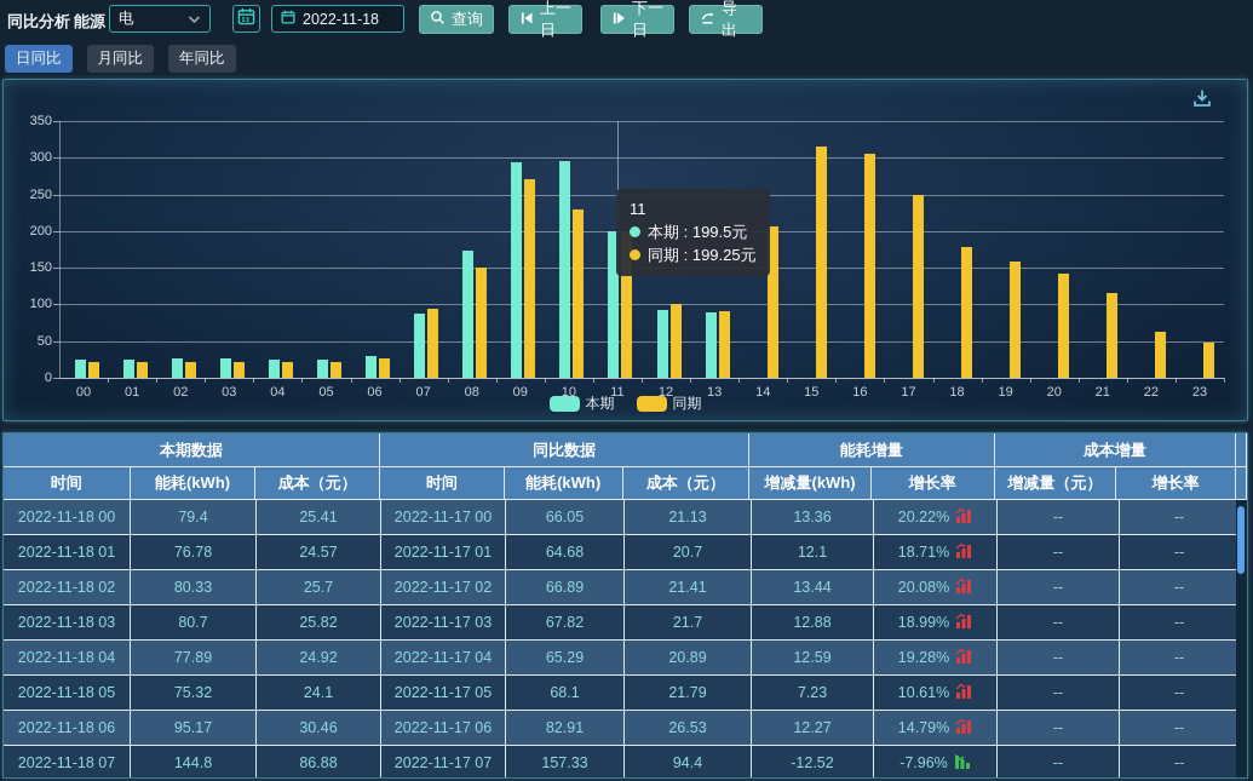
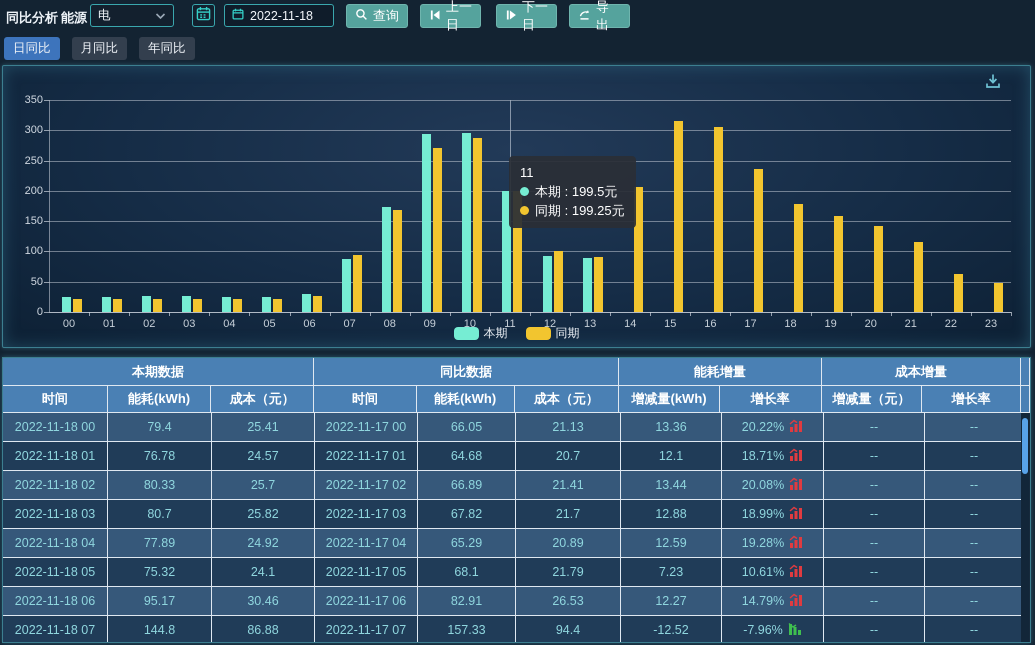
同期/08: 150 -> 170
同期/10: 230 -> 290
同期/17: 250 -> 240
